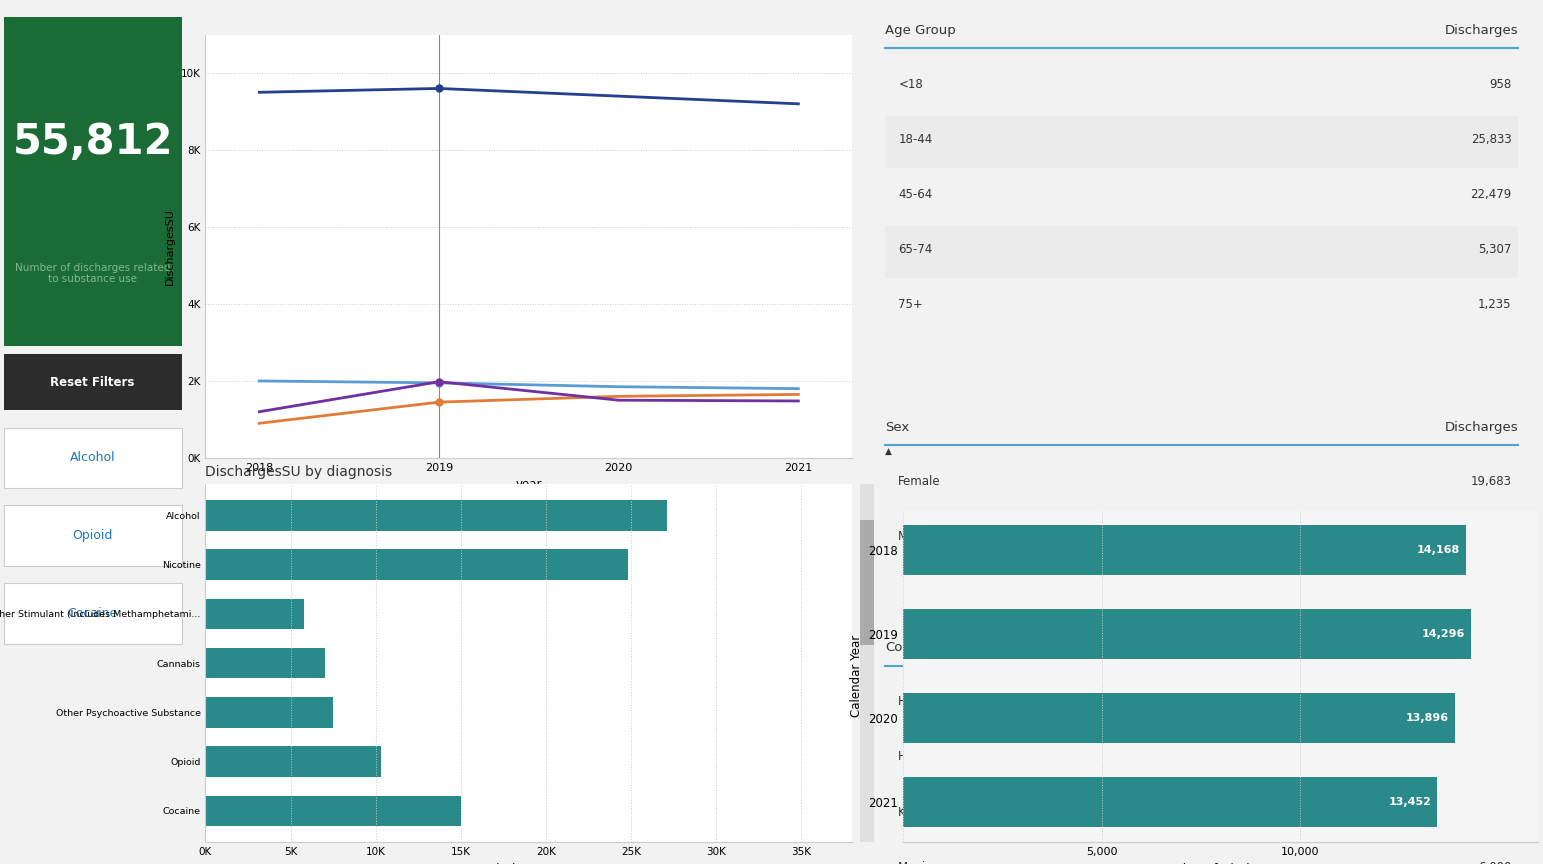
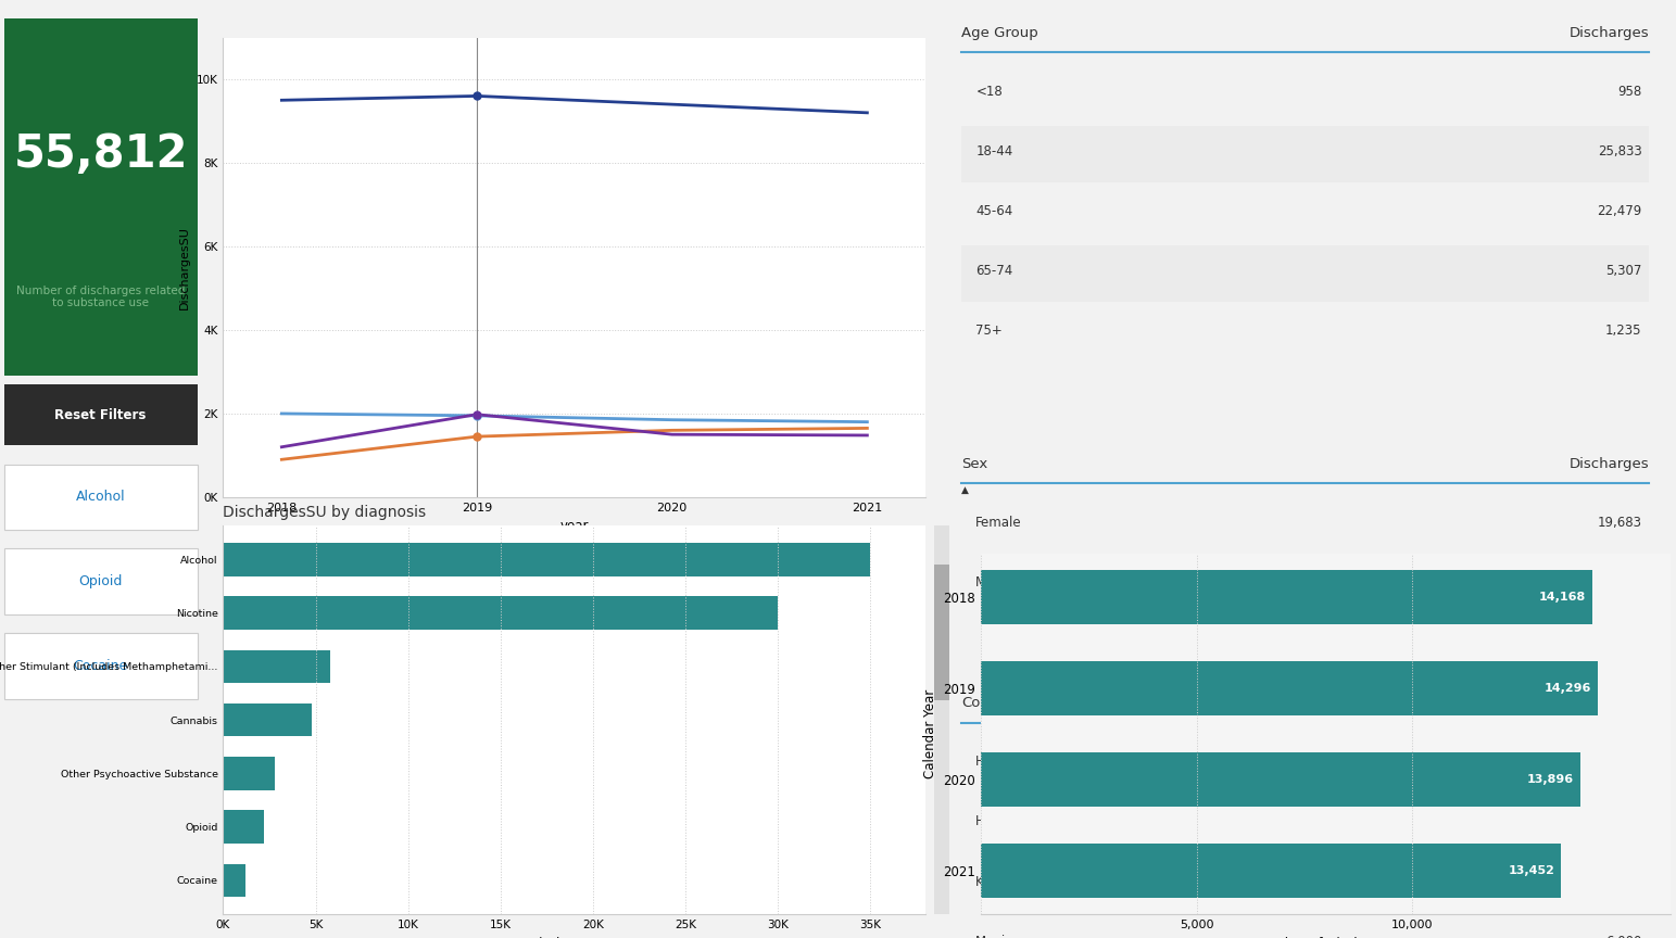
DischargesSU by diagnosis/Alcohol: 27.1K -> 35.0K
DischargesSU by diagnosis/Nicotine: 24.8K -> 30.0K
DischargesSU by diagnosis/Cannabis: 7.0K -> 4.8K
DischargesSU by diagnosis/Other Psychoactive Substance: 7.5K -> 2.8K
DischargesSU by diagnosis/Opioid: 10.3K -> 2.2K
DischargesSU by diagnosis/Cocaine: 15.0K -> 1.2K
